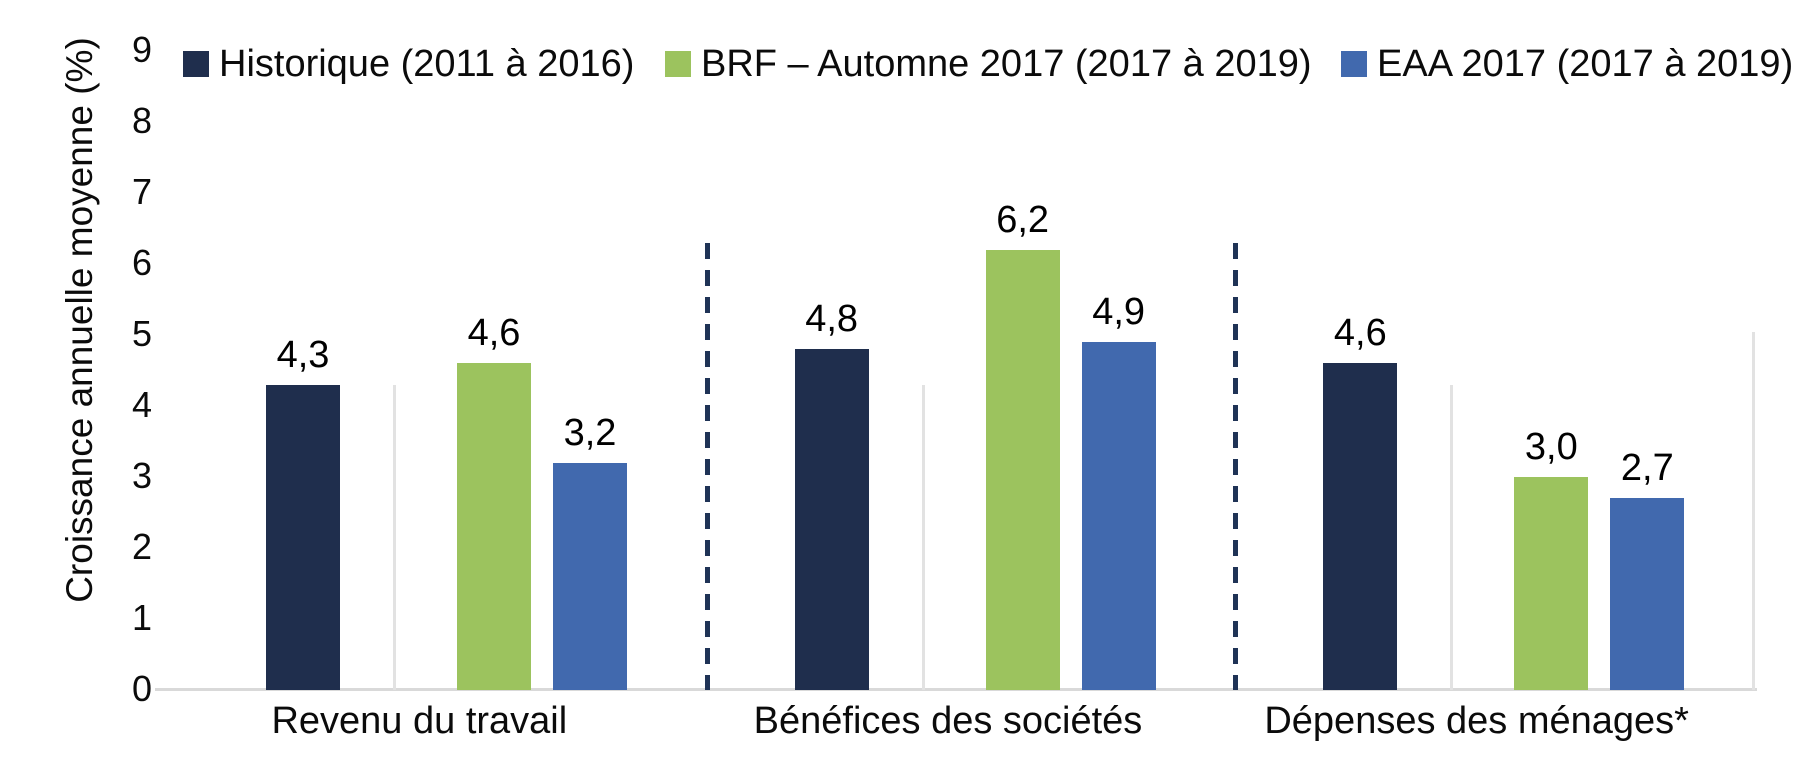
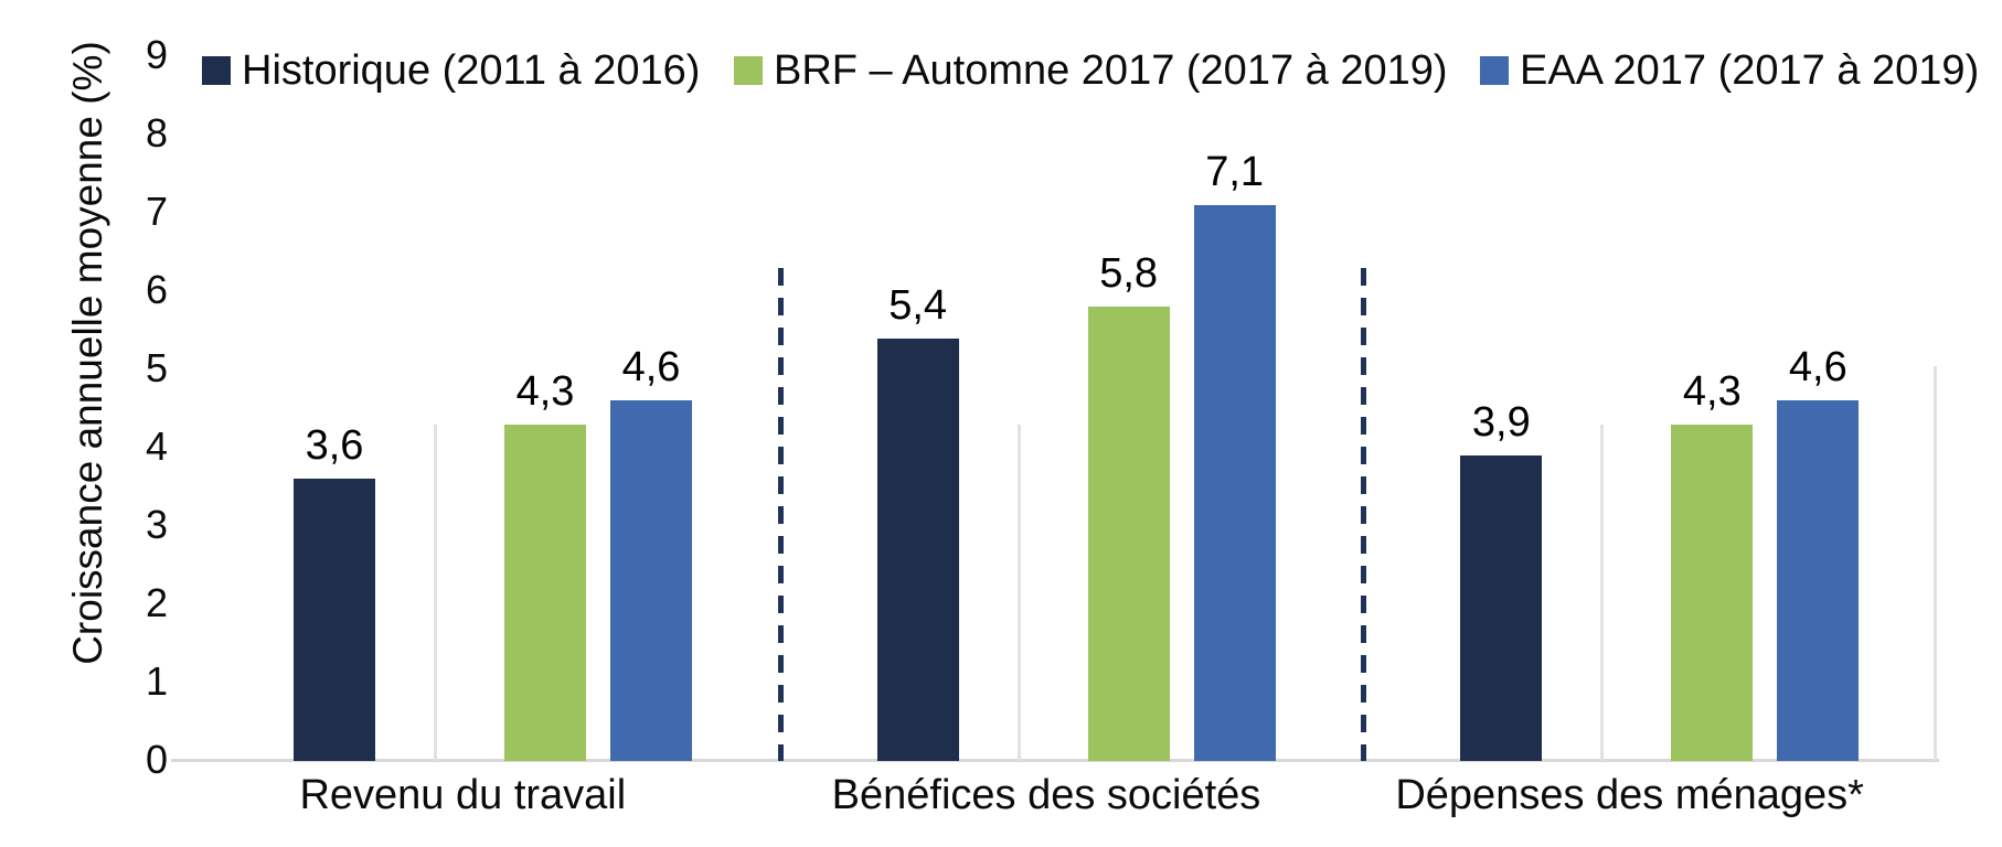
Historique (2011 à 2016)/Revenu du travail: 4,3 -> 3,6
BRF – Automne 2017 (2017 à 2019)/Revenu du travail: 4,6 -> 4,3
EAA 2017 (2017 à 2019)/Revenu du travail: 3,2 -> 4,6
Historique (2011 à 2016)/Bénéfices des sociétés: 4,8 -> 5,4
BRF – Automne 2017 (2017 à 2019)/Bénéfices des sociétés: 6,2 -> 5,8
EAA 2017 (2017 à 2019)/Bénéfices des sociétés: 4,9 -> 7,1
Historique (2011 à 2016)/Dépenses des ménages*: 4,6 -> 3,9
BRF – Automne 2017 (2017 à 2019)/Dépenses des ménages*: 3,0 -> 4,3
EAA 2017 (2017 à 2019)/Dépenses des ménages*: 2,7 -> 4,6
